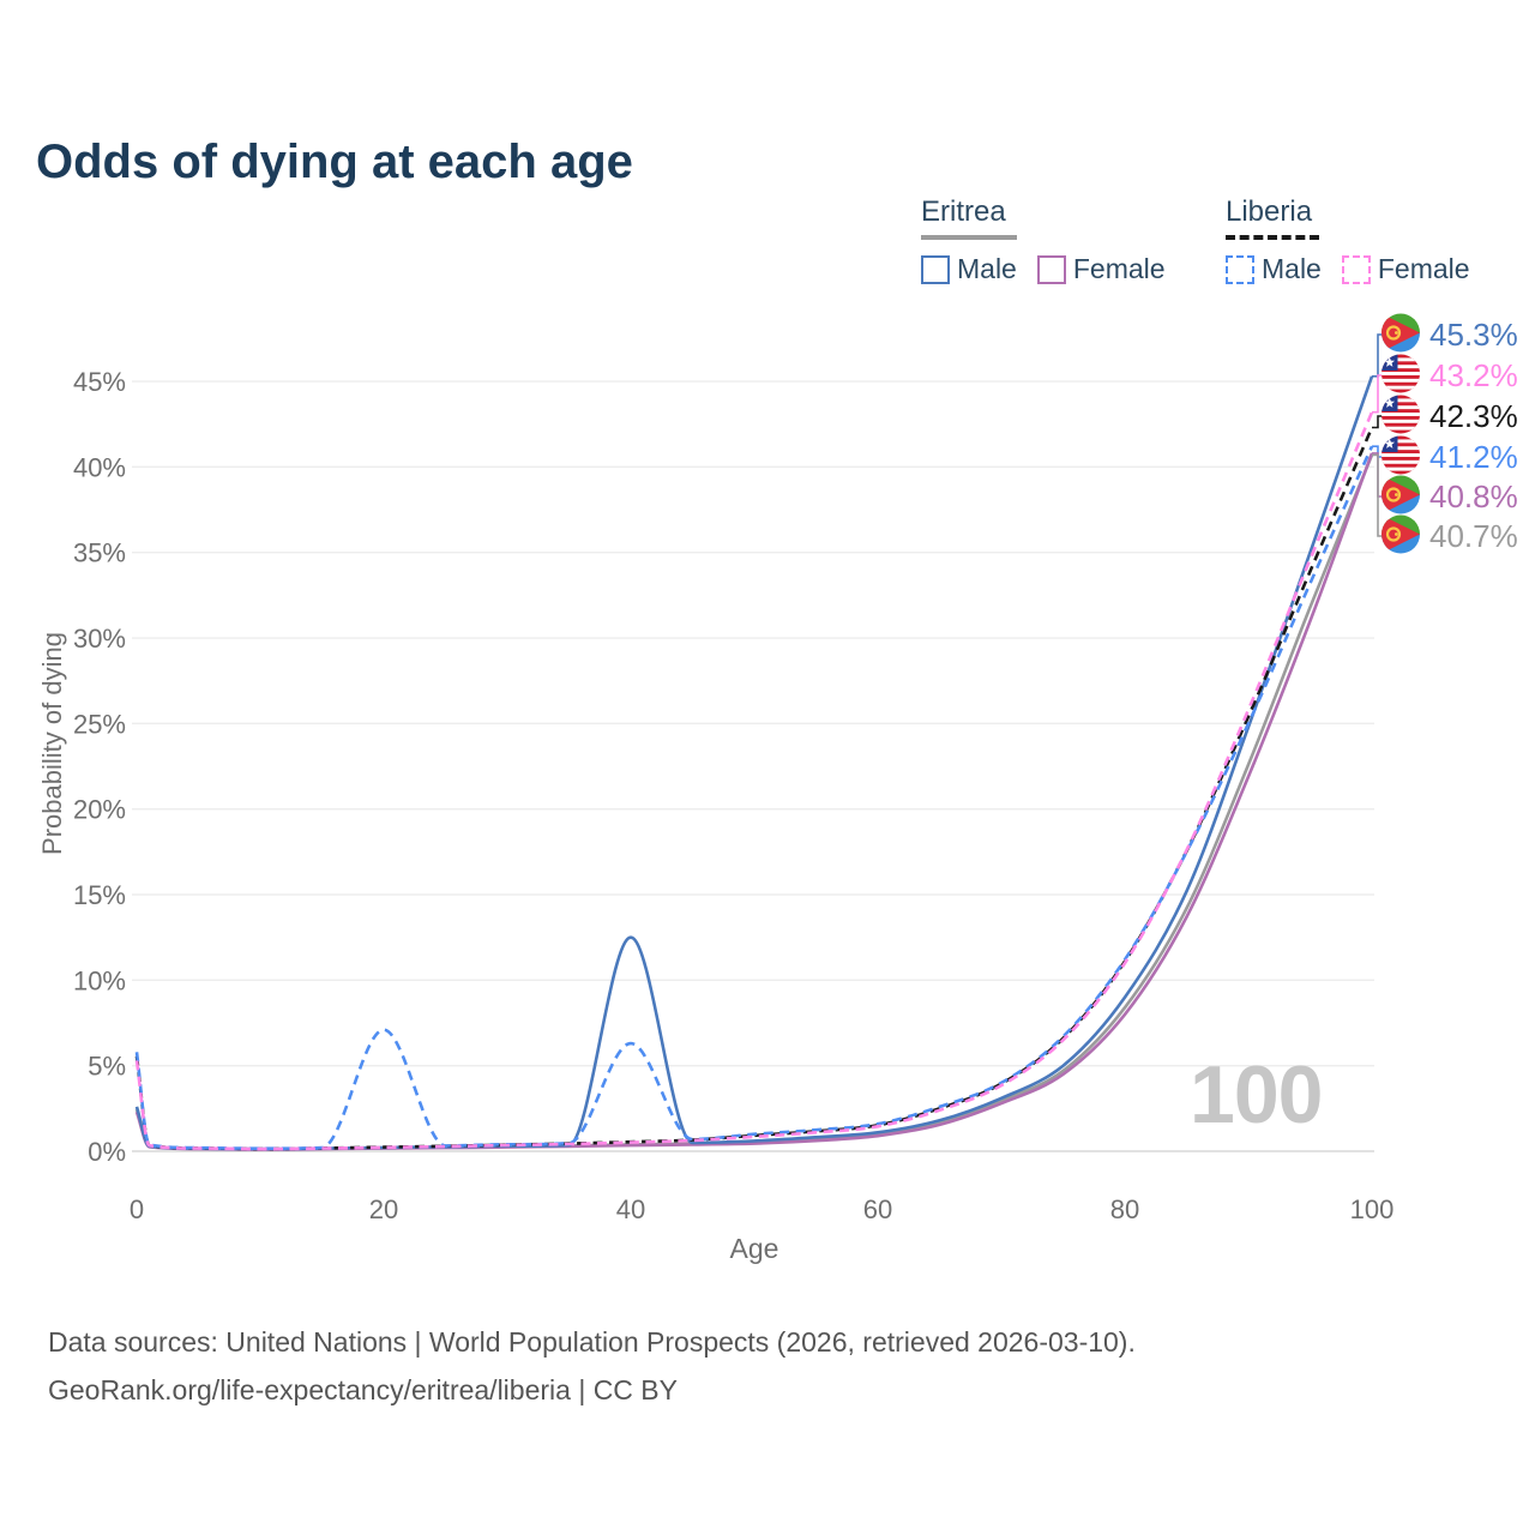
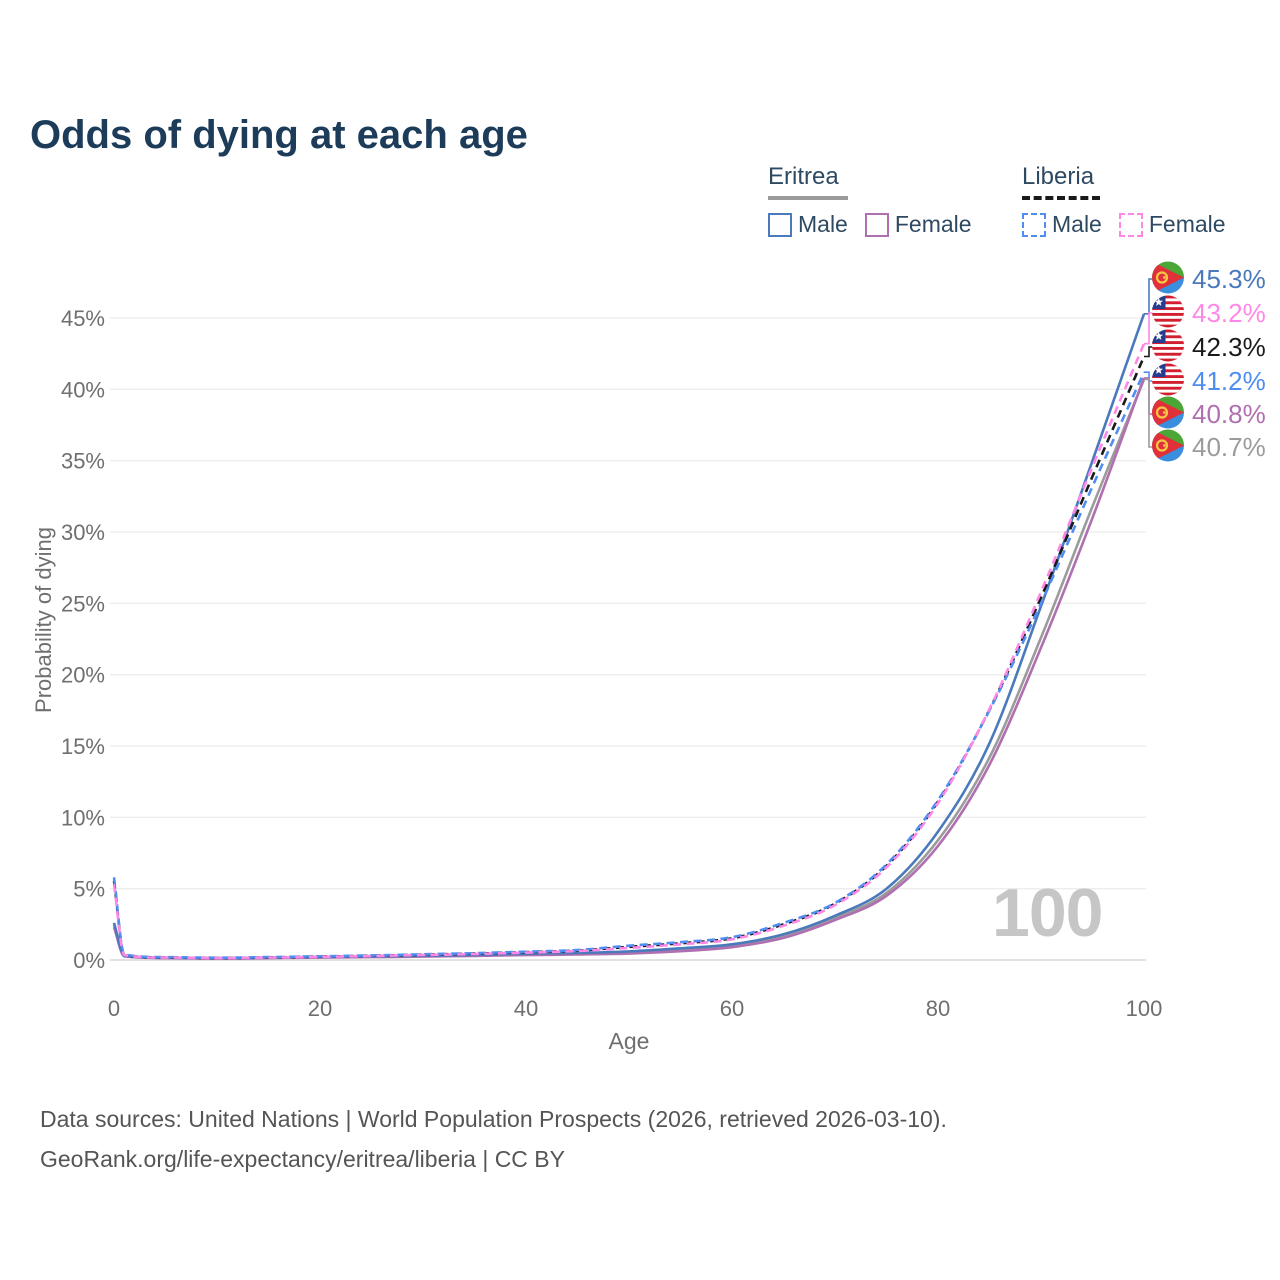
Liberia Male/20: 7.1% -> 0.3%
Eritrea Male/40: 12.5% -> 0.4%
Liberia Male/40: 6.3% -> 0.6%
